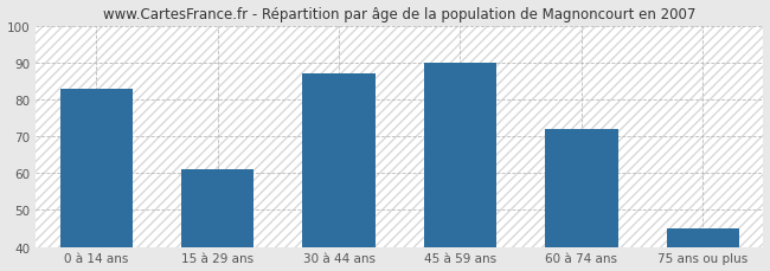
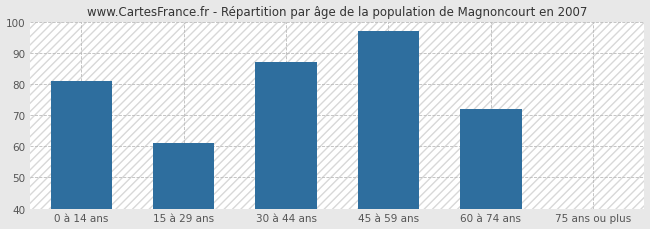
0 à 14 ans: 83 -> 81
45 à 59 ans: 90 -> 97
75 ans ou plus: 45 -> 40
